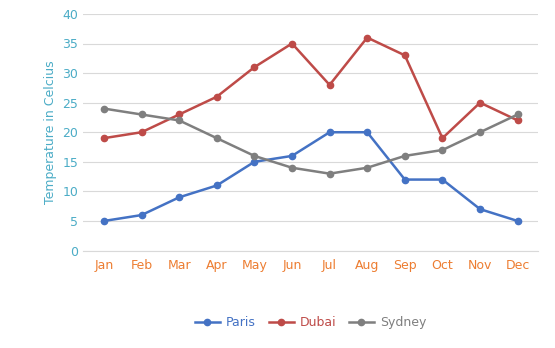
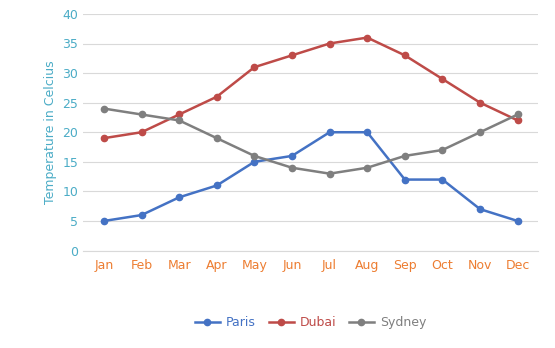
Dubai/Jun: 35 -> 33
Dubai/Jul: 28 -> 35
Dubai/Oct: 19 -> 29
